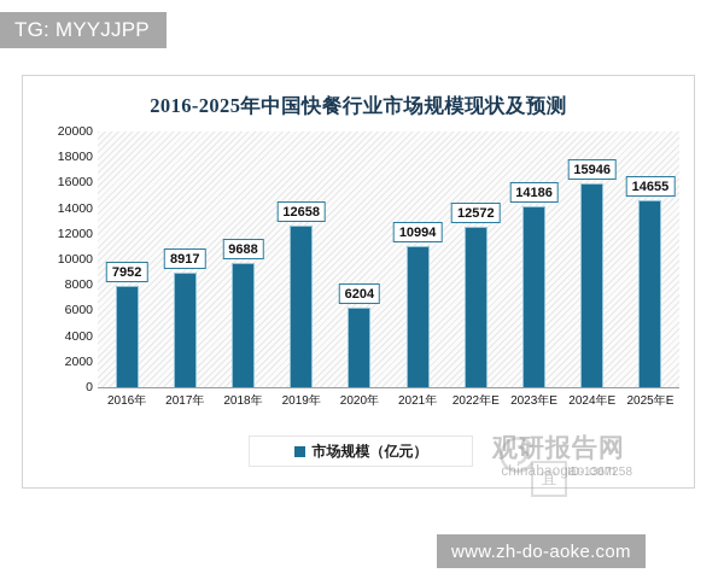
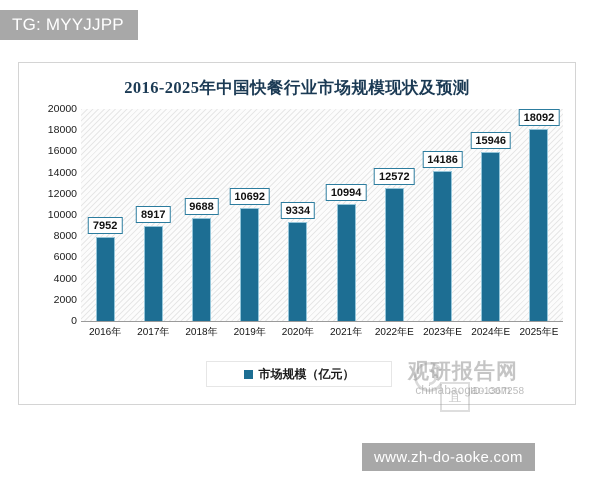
2019年: 12658 -> 10692
2020年: 6204 -> 9334
2025年E: 14655 -> 18092
